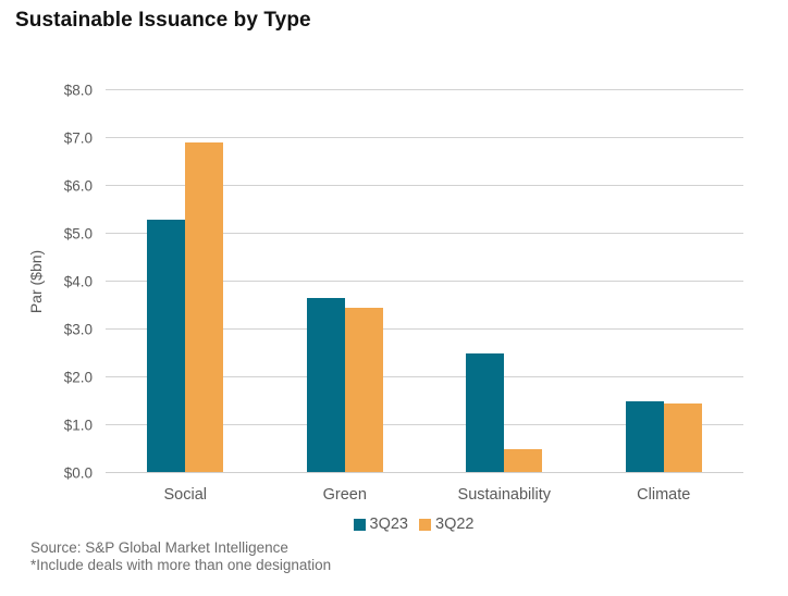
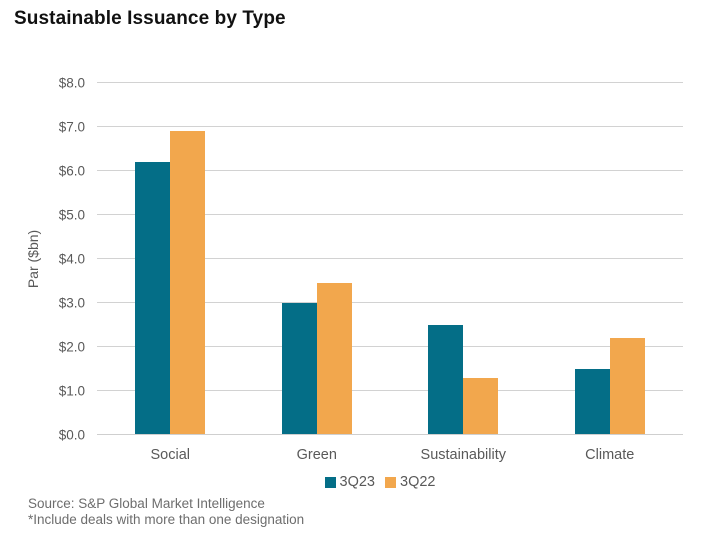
3Q23/Social: $5.3 -> $6.2
3Q23/Green: $3.6 -> $3.0
3Q22/Sustainability: $0.5 -> $1.3
3Q22/Climate: $1.4 -> $2.2
